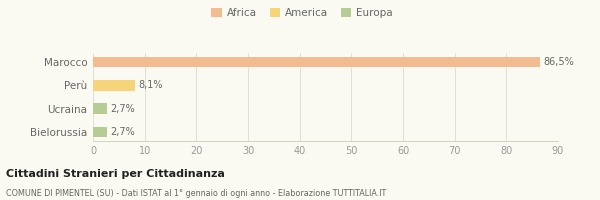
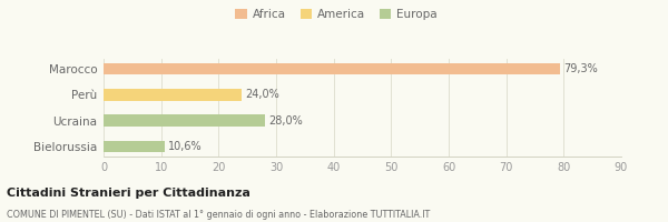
Marocco: 86,5% -> 79,3%
Perù: 8,1% -> 24,0%
Ucraina: 2,7% -> 28,0%
Bielorussia: 2,7% -> 10,6%
